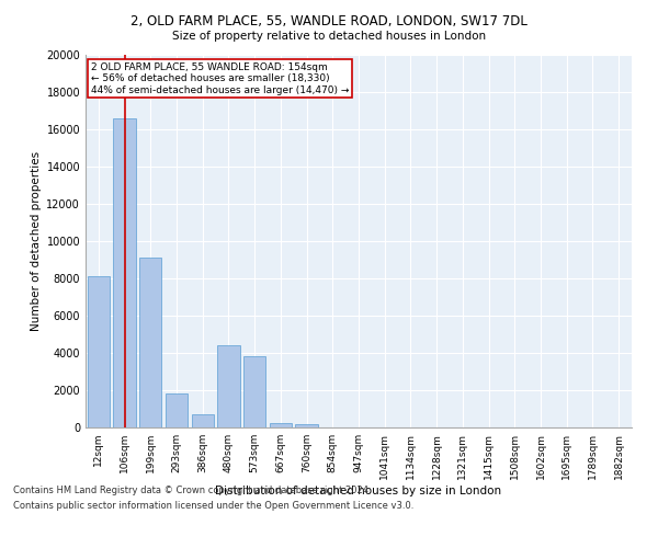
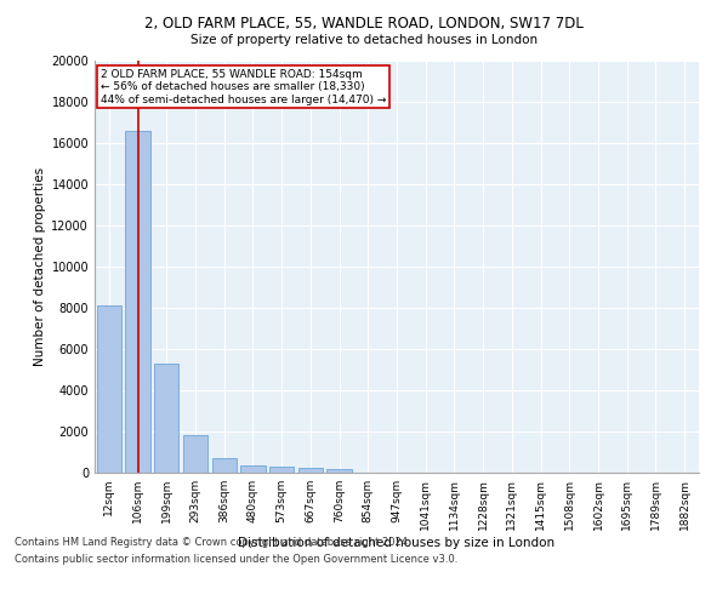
199sqm: 9100 -> 5300
480sqm: 4400 -> 400
573sqm: 3800 -> 300
